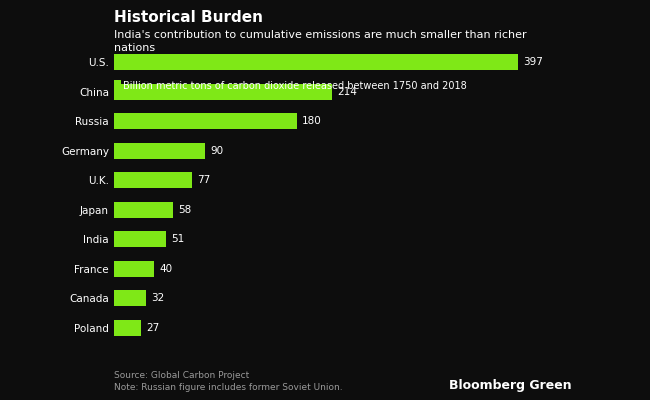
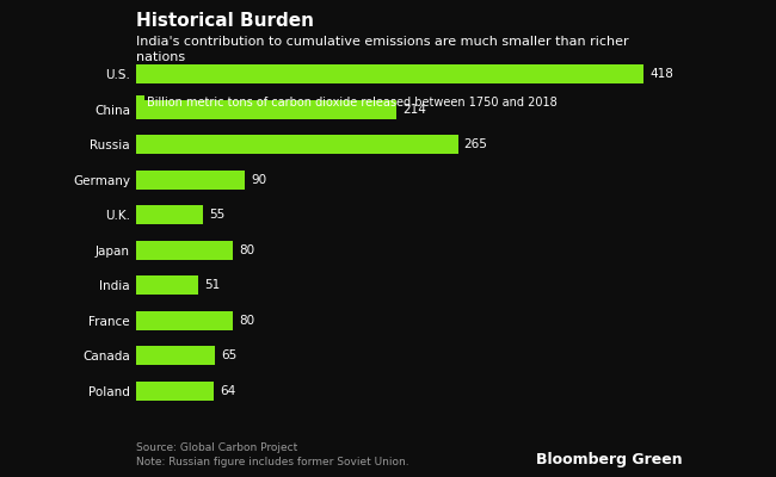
U.S.: 397 -> 418
Russia: 180 -> 265
U.K.: 77 -> 55
Japan: 58 -> 80
France: 40 -> 80
Canada: 32 -> 65
Poland: 27 -> 64
